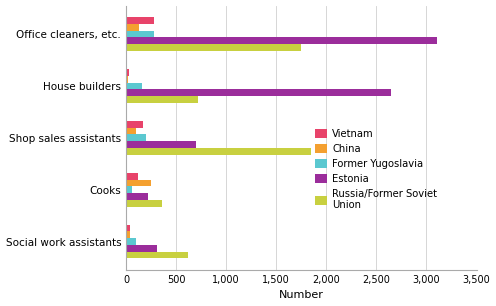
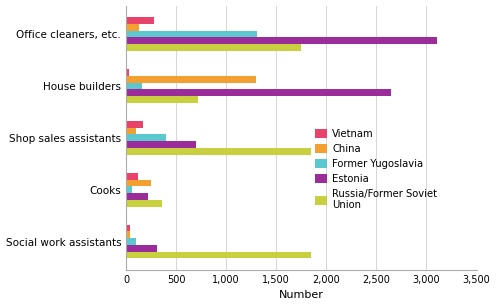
Former Yugoslavia/Office cleaners, etc.: 280 -> 1,310
China/House builders: 20 -> 1,300
Former Yugoslavia/Shop sales assistants: 200 -> 400
Russia/Former Soviet Union/Social work assistants: 620 -> 1,850
